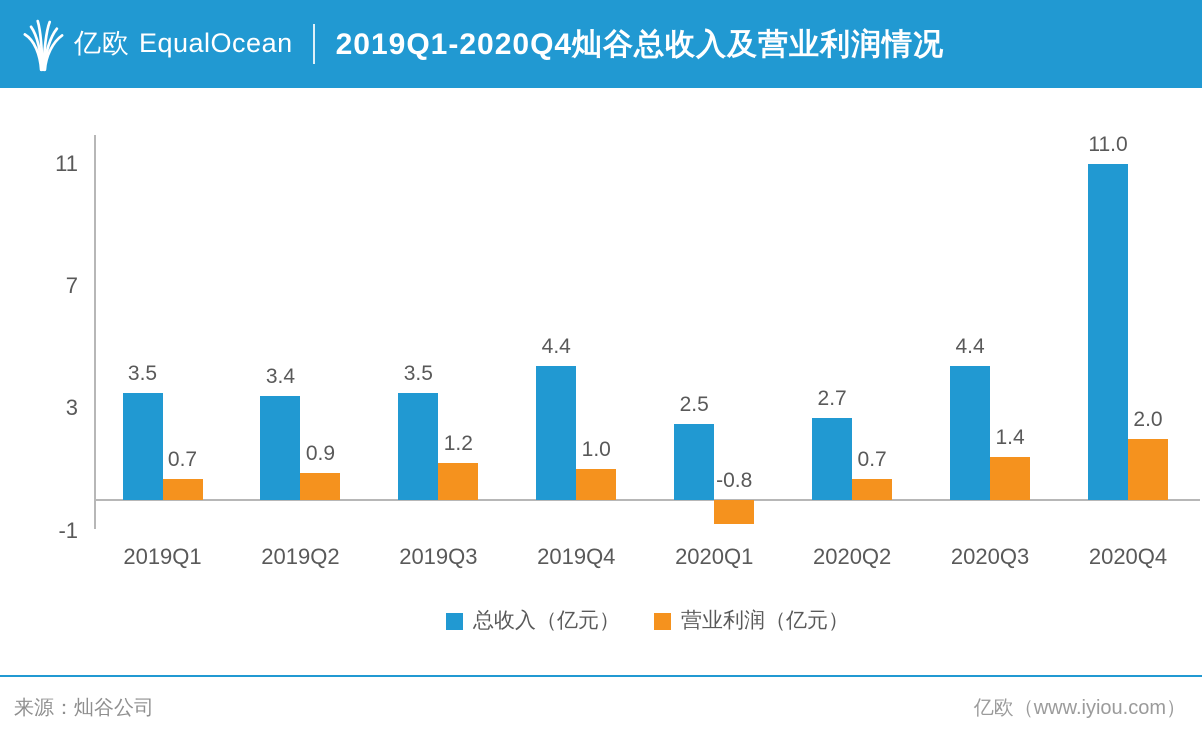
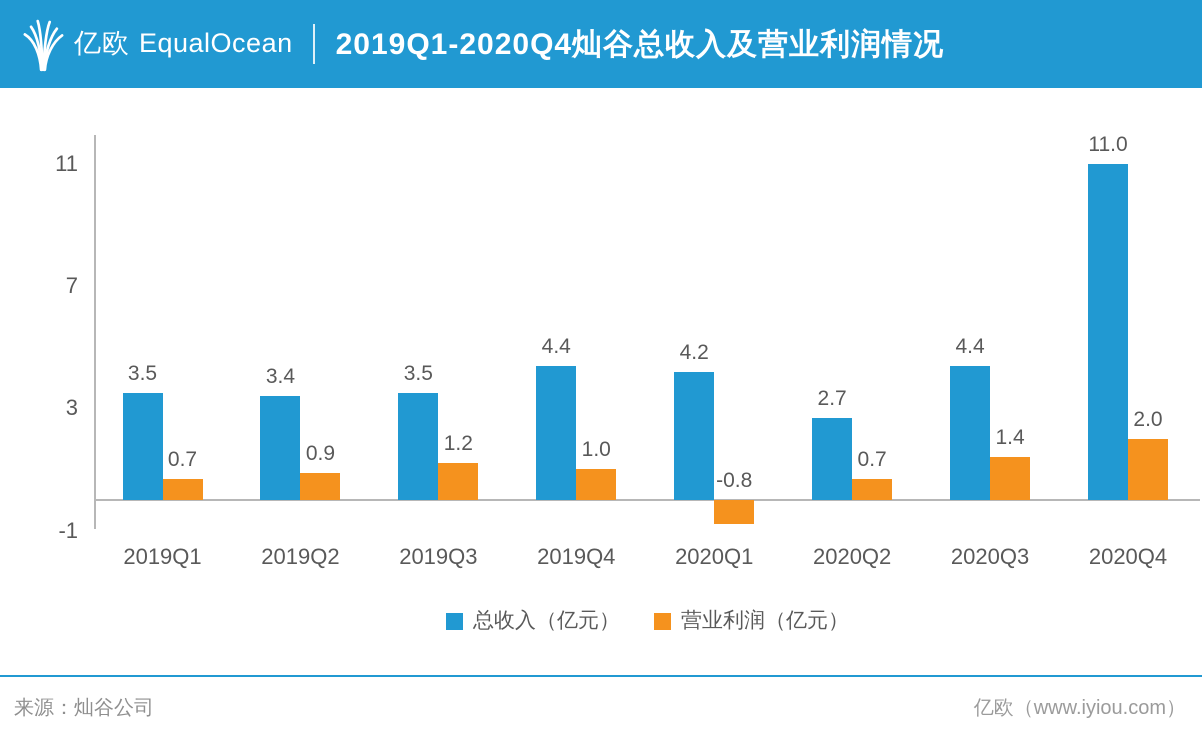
总收入（亿元）/2020Q1: 2.5 -> 4.2
